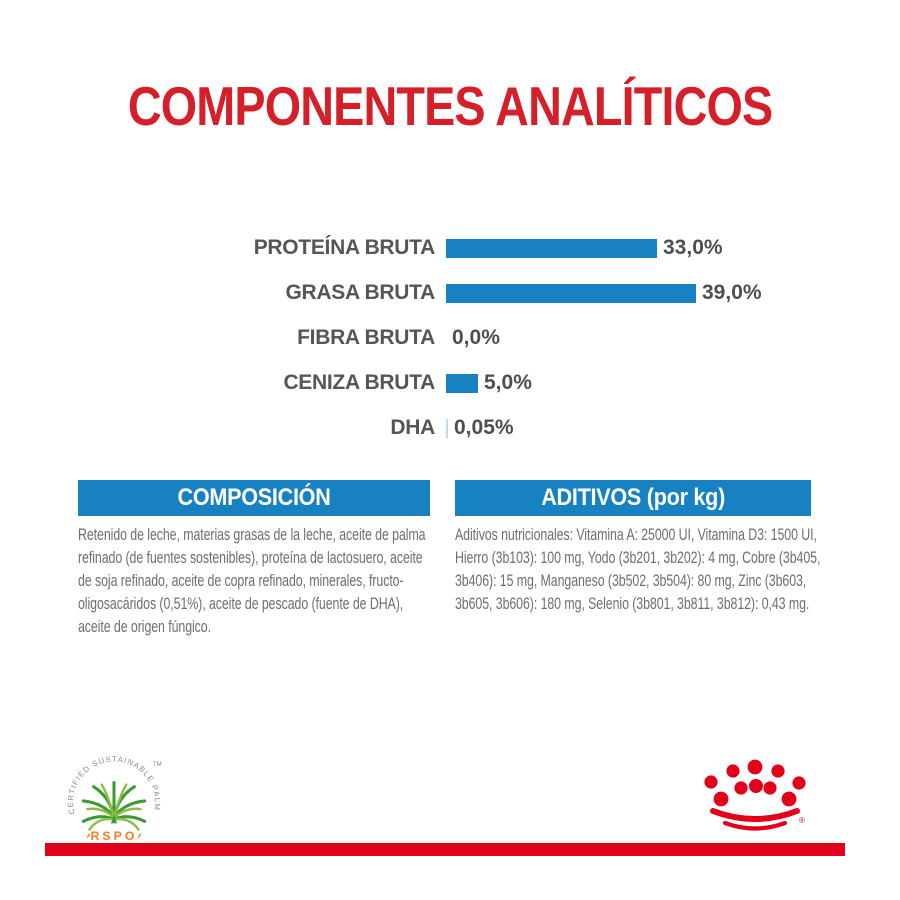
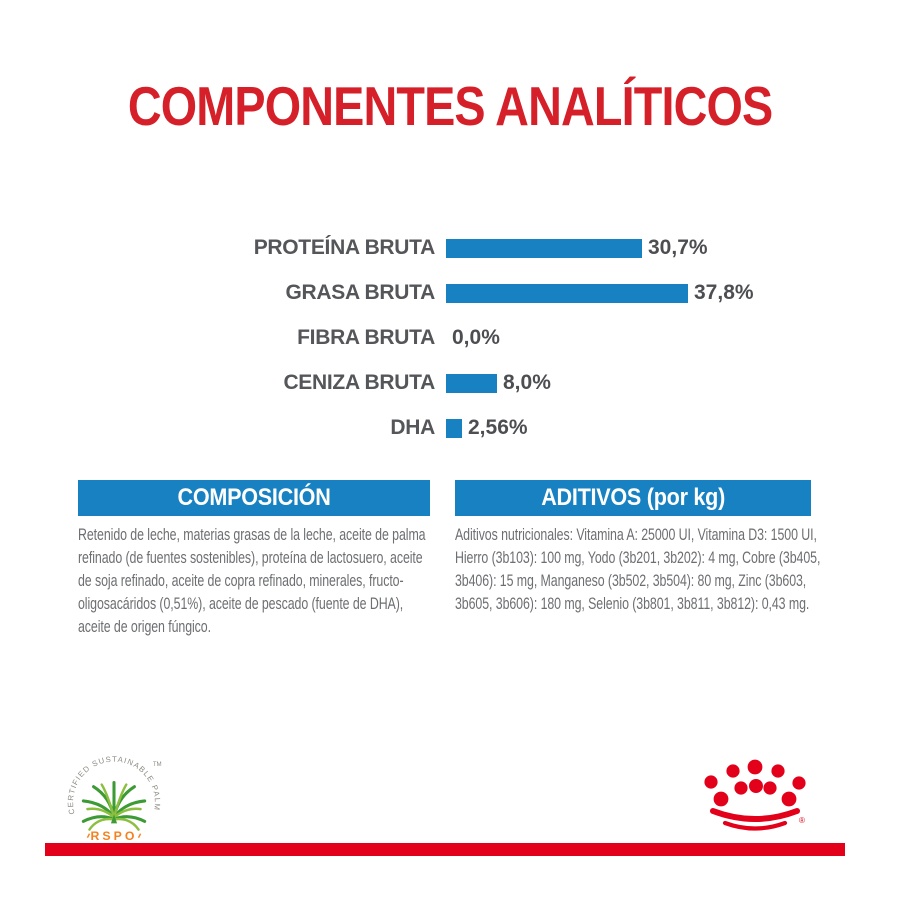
PROTEÍNA BRUTA: 33,0% -> 30,7%
GRASA BRUTA: 39,0% -> 37,8%
CENIZA BRUTA: 5,0% -> 8,0%
DHA: 0,05% -> 2,56%
